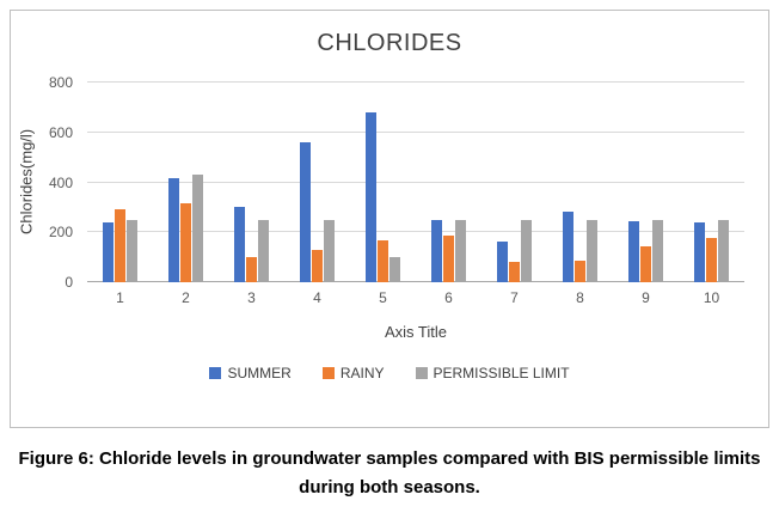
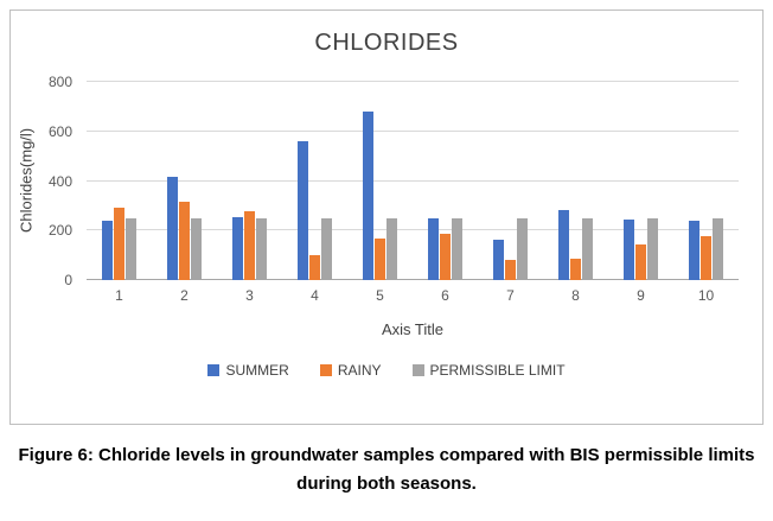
PERMISSIBLE LIMIT/2: 430 -> 250
SUMMER/3: 300 -> 260
RAINY/3: 100 -> 280
RAINY/4: 130 -> 100
PERMISSIBLE LIMIT/5: 100 -> 250
